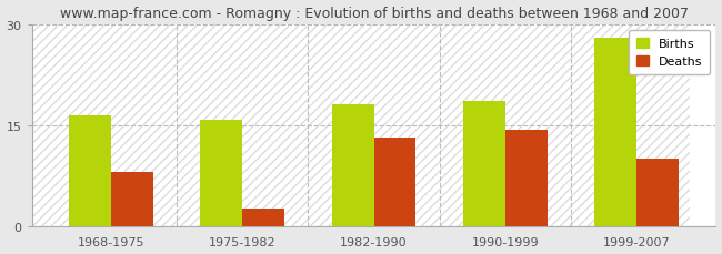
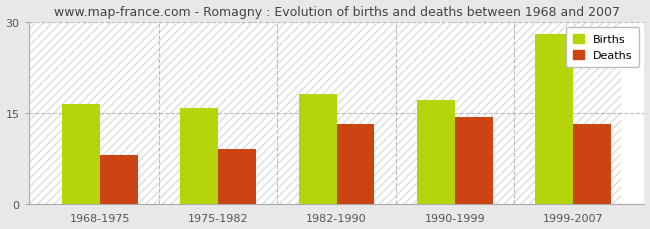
Deaths/1975-1982: 2.6 -> 9.0
Births/1990-1999: 18.6 -> 17.0
Deaths/1999-2007: 10.0 -> 13.2
